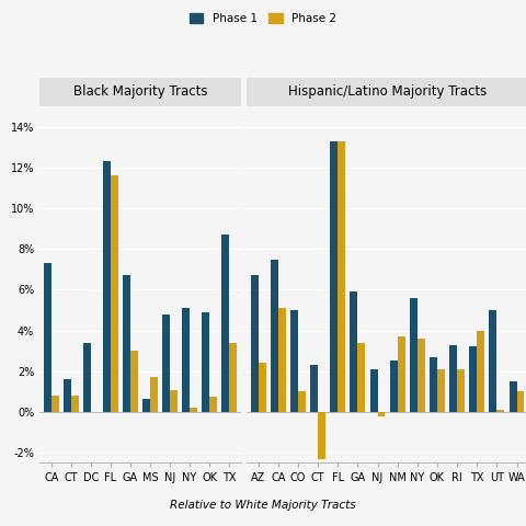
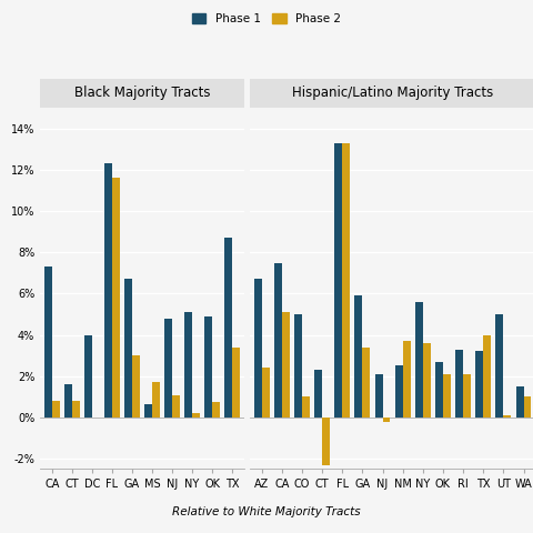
Phase 1/DC: 3.4% -> 4.0%
